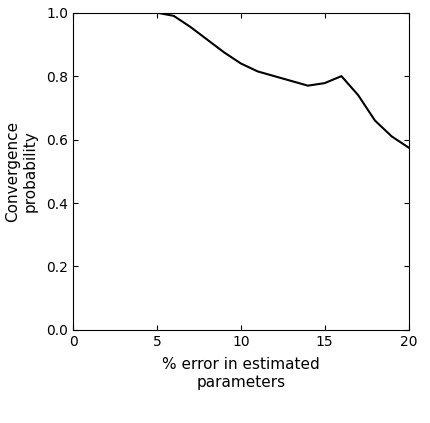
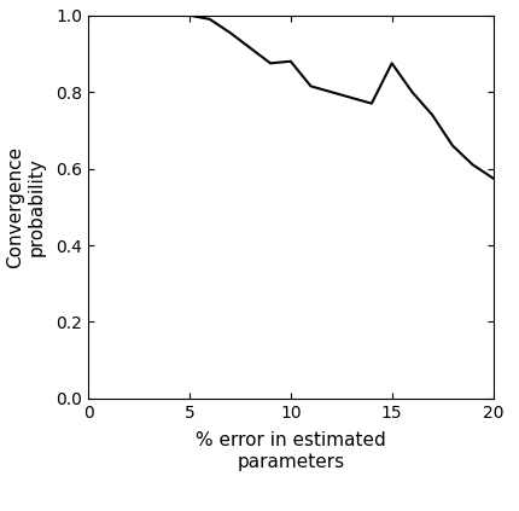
10: 0.840 -> 0.880
15: 0.778 -> 0.875
